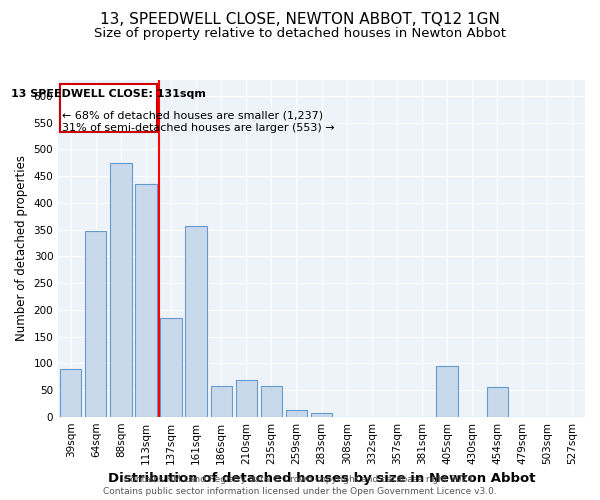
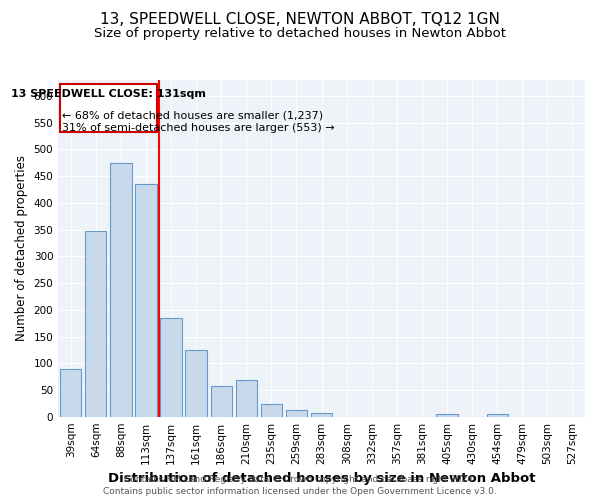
161sqm: 356 -> 125
235sqm: 58 -> 23
405sqm: 94 -> 5
454sqm: 56 -> 5
